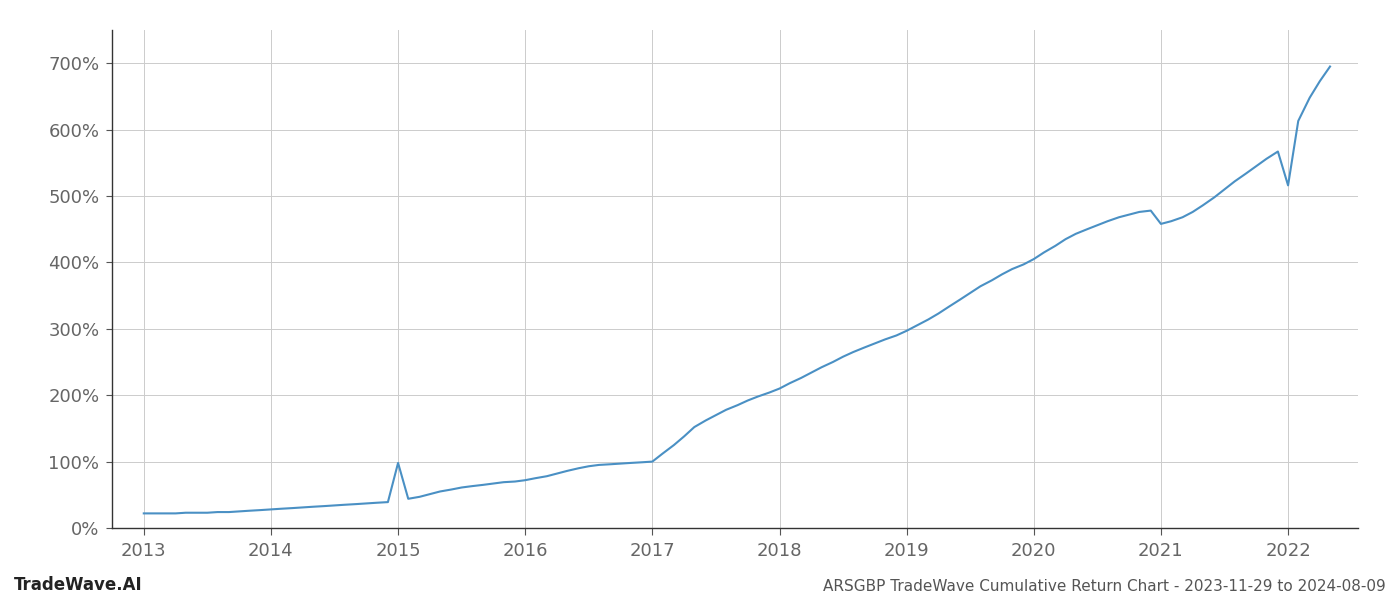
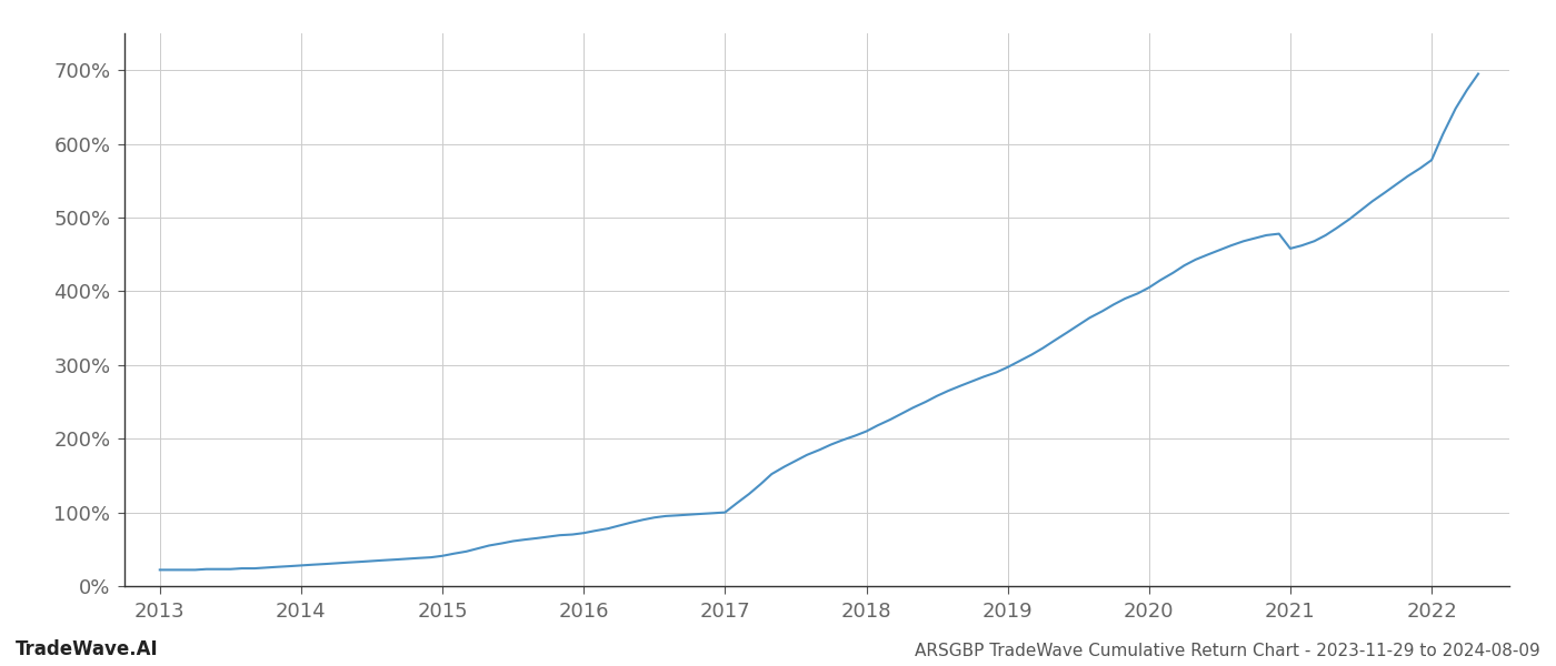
2015: 98% -> 41%
2022: 516% -> 578%
